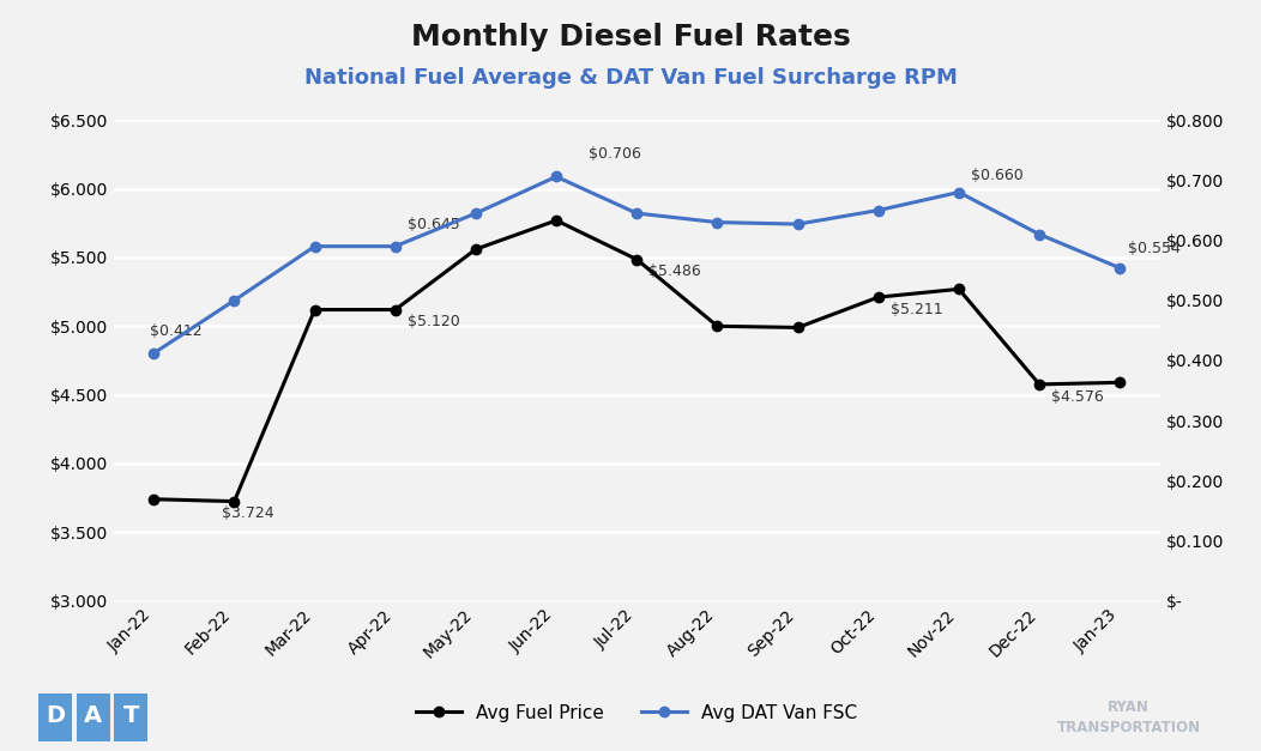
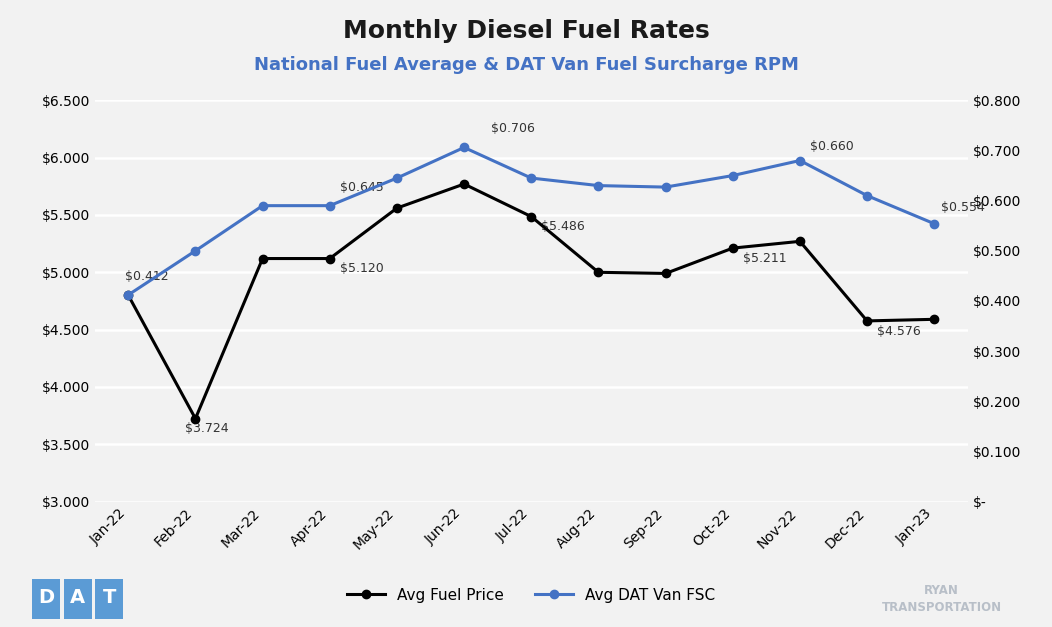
Avg Fuel Price/Jan-22: $3.74 -> $4.80
